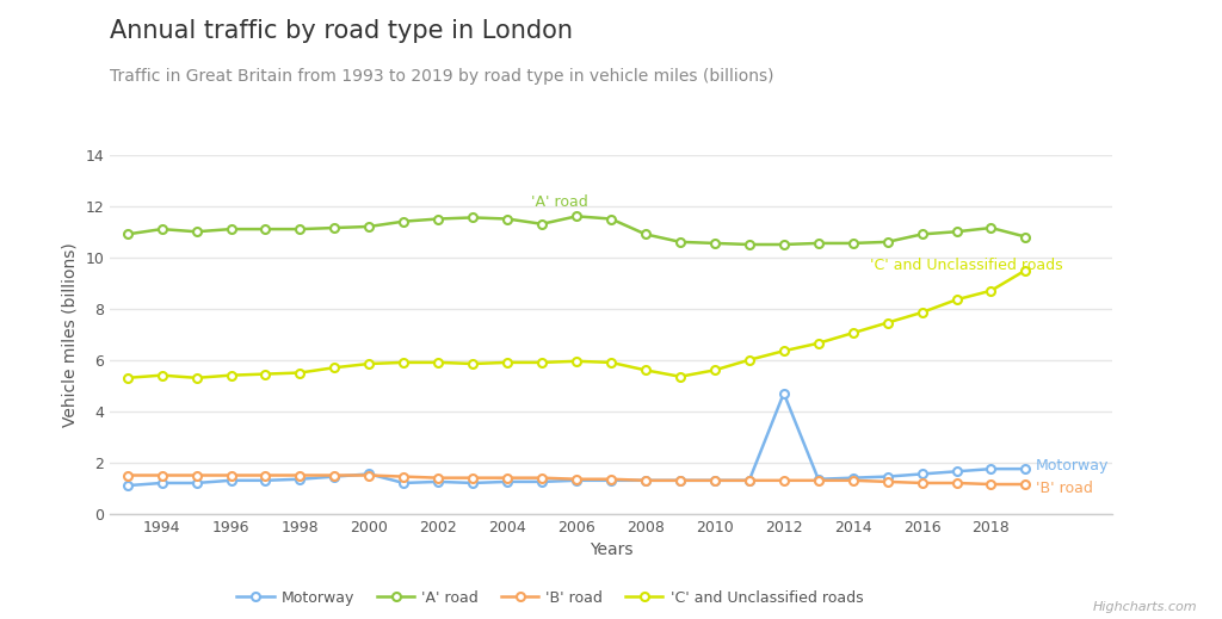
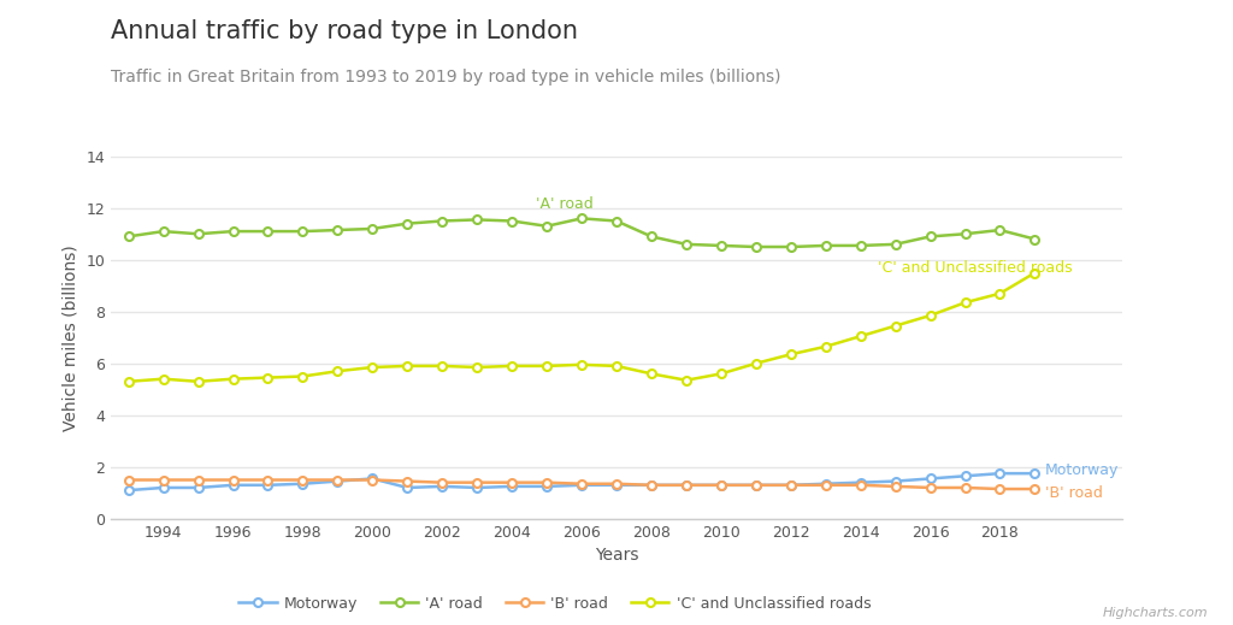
Motorway/2012: 4.70 -> 1.30
